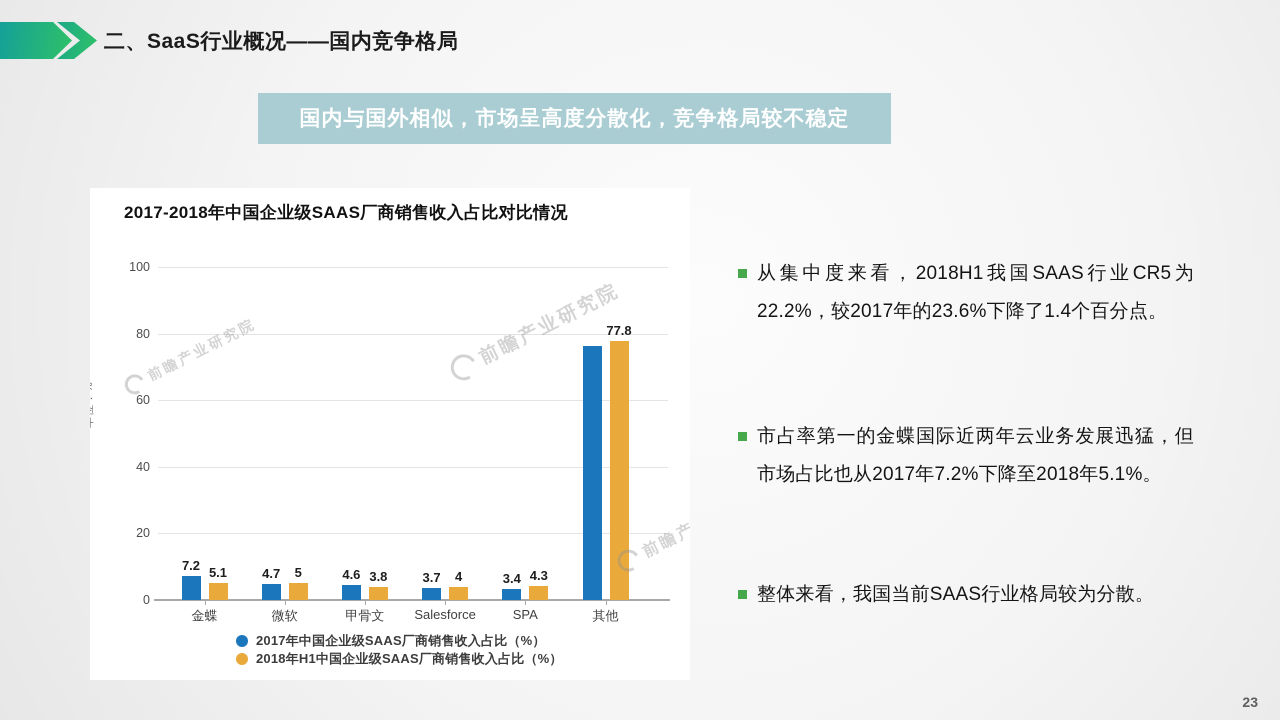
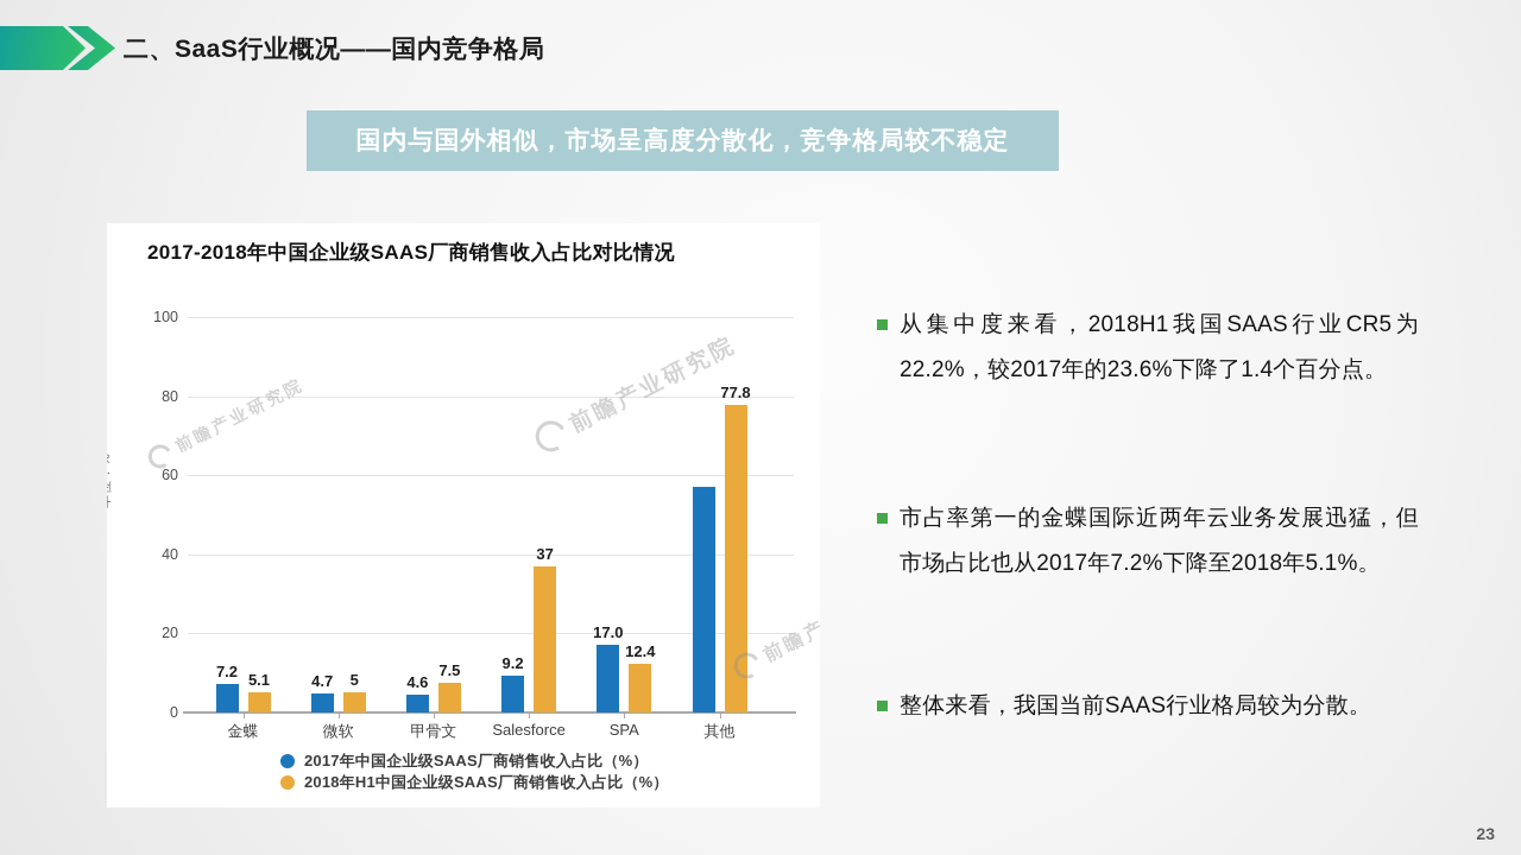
2018年H1中国企业级SAAS厂商销售收入占比（%）/甲骨文: 3.8 -> 7.5
2017年中国企业级SAAS厂商销售收入占比（%）/Salesforce: 3.7 -> 9.2
2018年H1中国企业级SAAS厂商销售收入占比（%）/Salesforce: 4 -> 37
2017年中国企业级SAAS厂商销售收入占比（%）/SPA: 3.4 -> 17.0
2018年H1中国企业级SAAS厂商销售收入占比（%）/SPA: 4.3 -> 12.4
2017年中国企业级SAAS厂商销售收入占比（%）/其他: 76 -> 57
